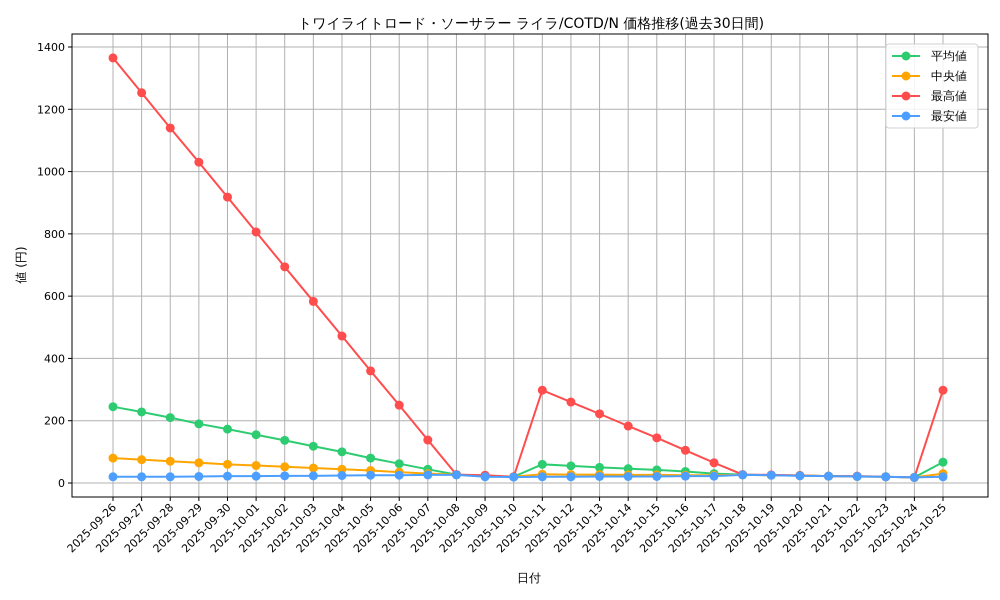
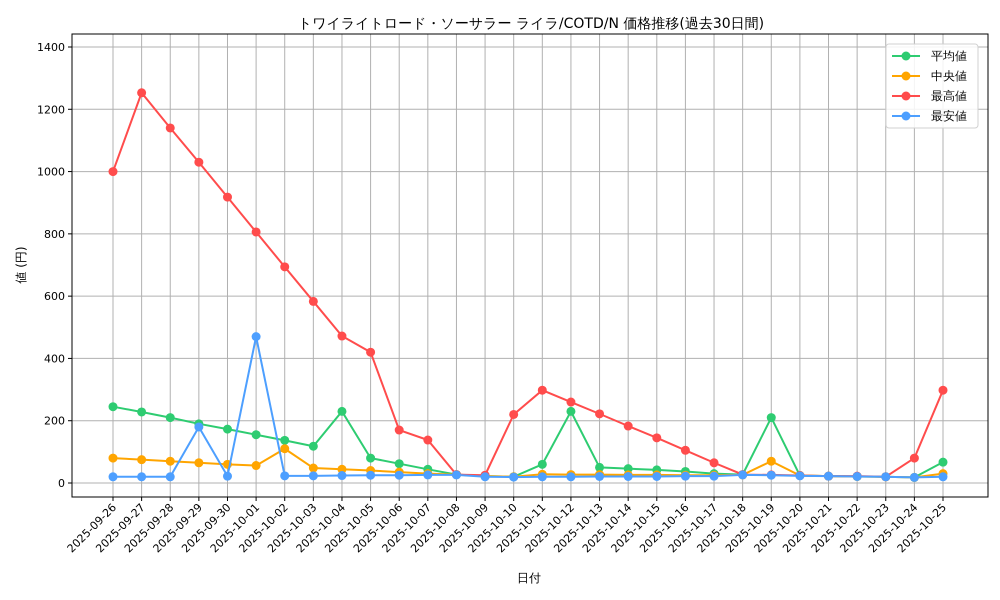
最高値/2025-09-26: 1360 -> 1000
最安値/2025-09-29: 20 -> 180
最安値/2025-10-01: 20 -> 470
中央値/2025-10-02: 50 -> 110
平均値/2025-10-04: 100 -> 230
最高値/2025-10-05: 360 -> 420
最高値/2025-10-06: 250 -> 170
最高値/2025-10-10: 20 -> 220
平均値/2025-10-12: 60 -> 230
平均値/2025-10-19: 20 -> 210
中央値/2025-10-19: 20 -> 70
最高値/2025-10-24: 20 -> 80
